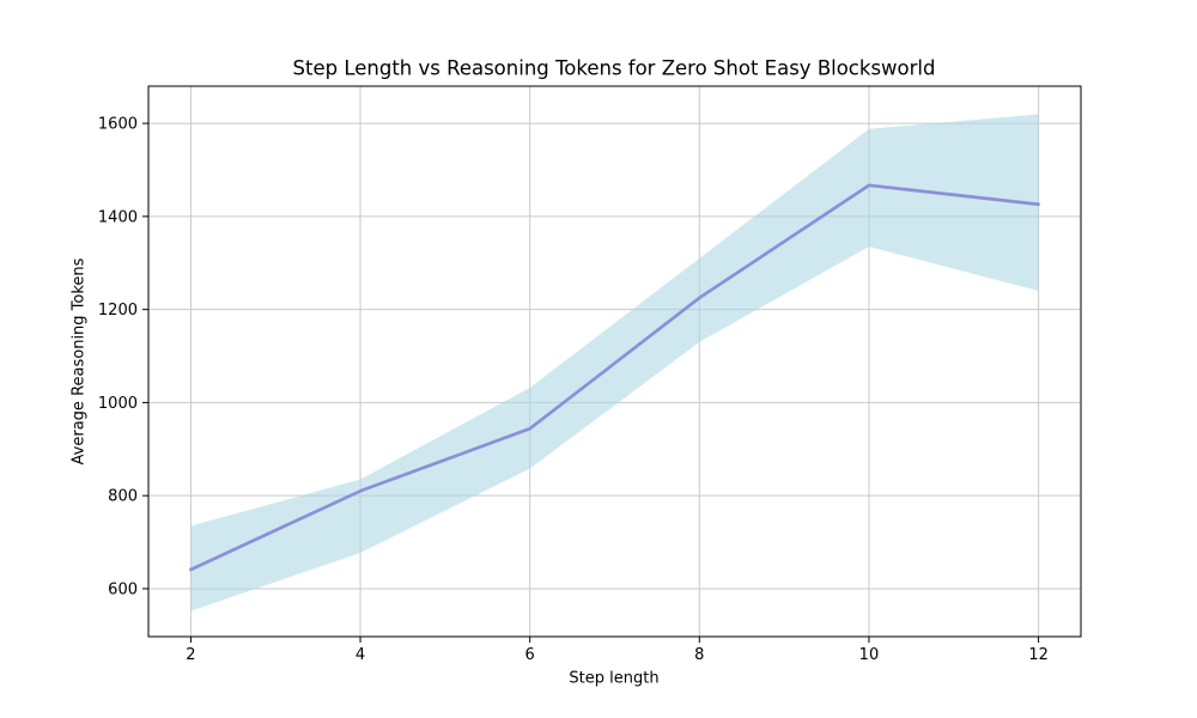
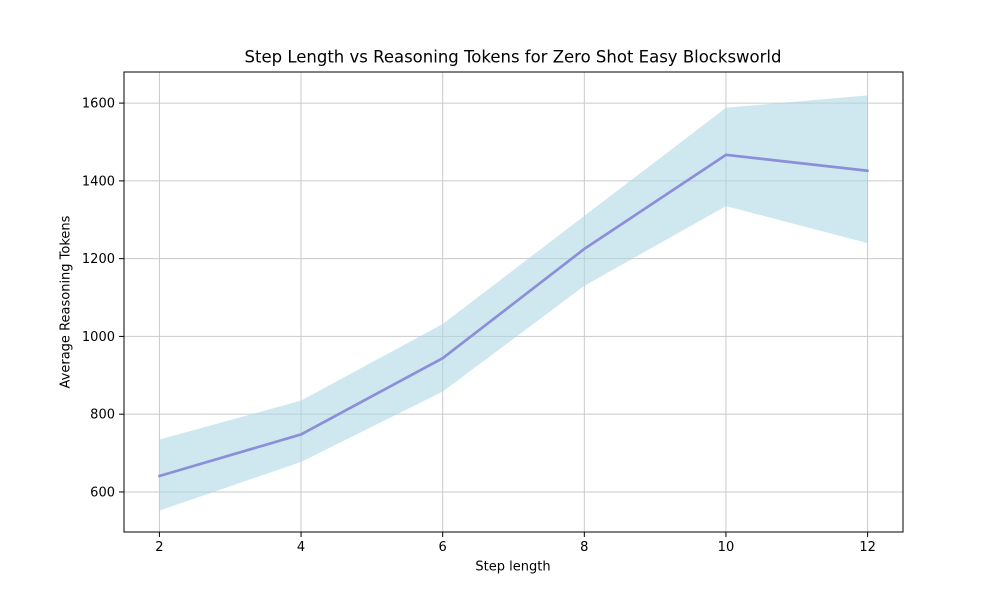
4: 810 -> 750
